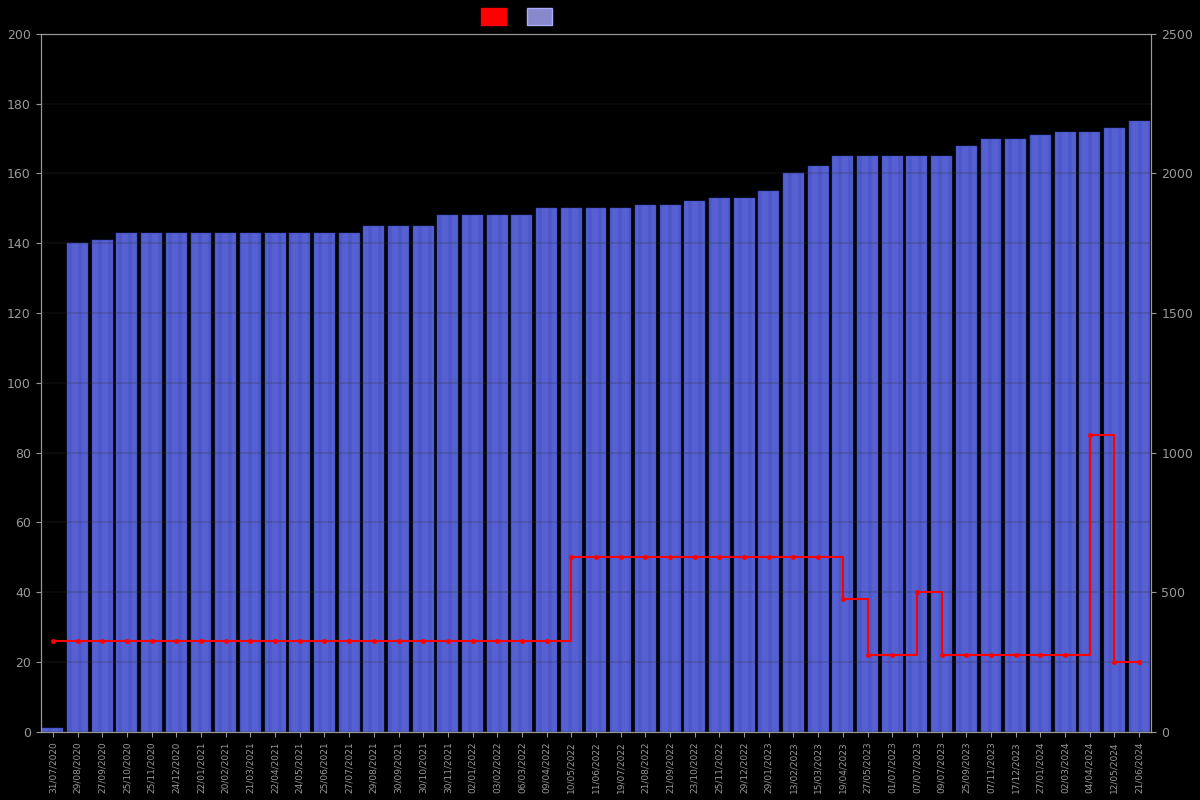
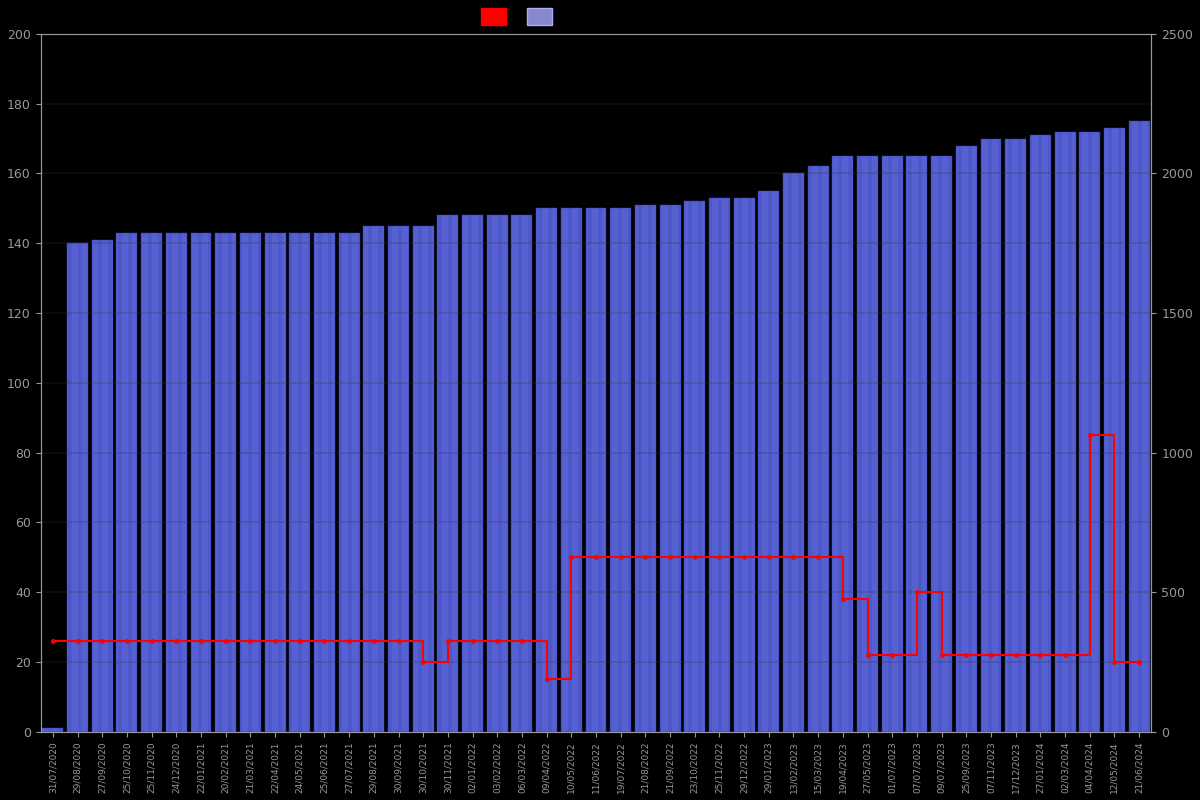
30/10/2021: 26 -> 20
09/04/2022: 26 -> 15
